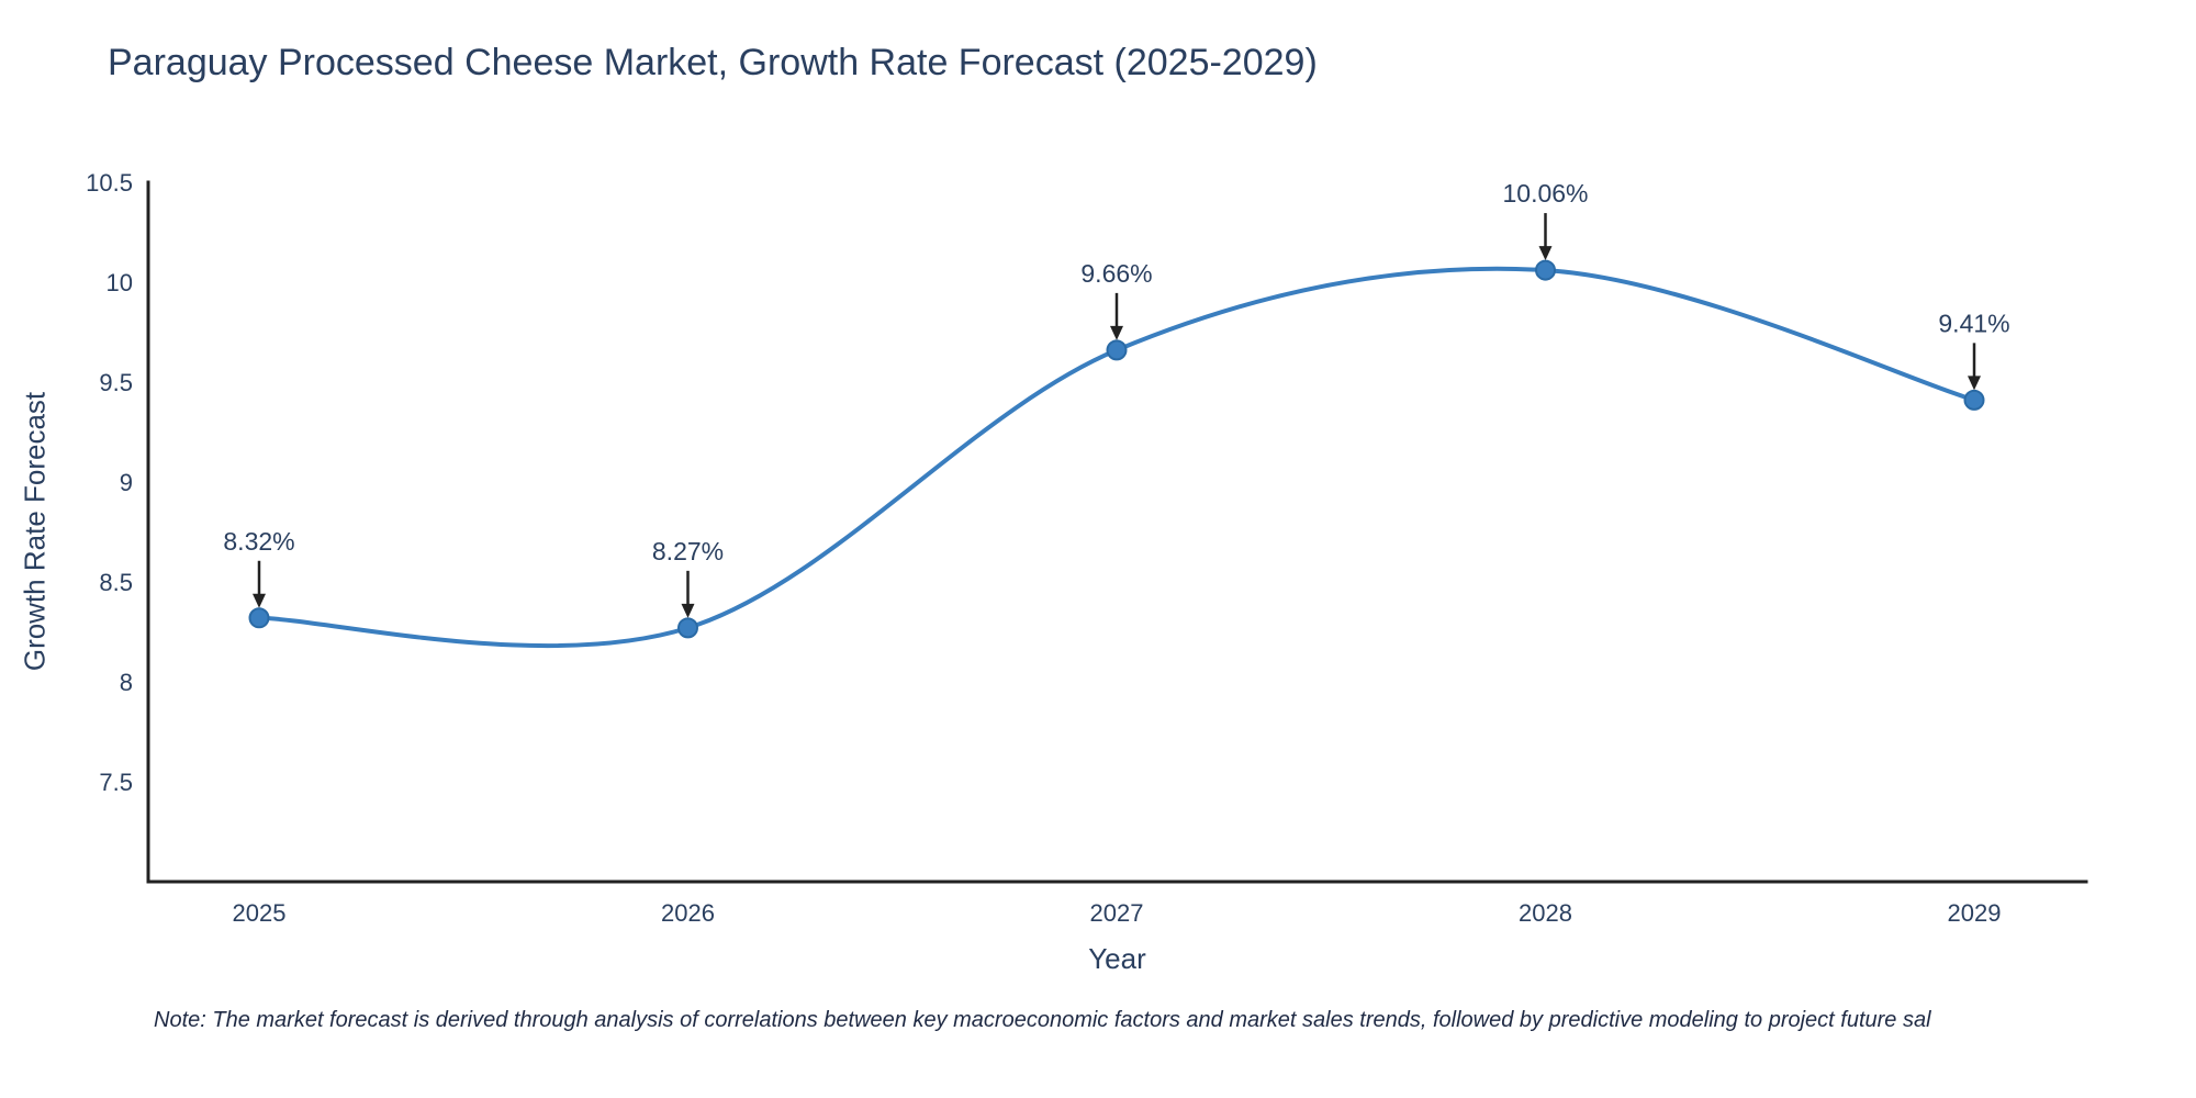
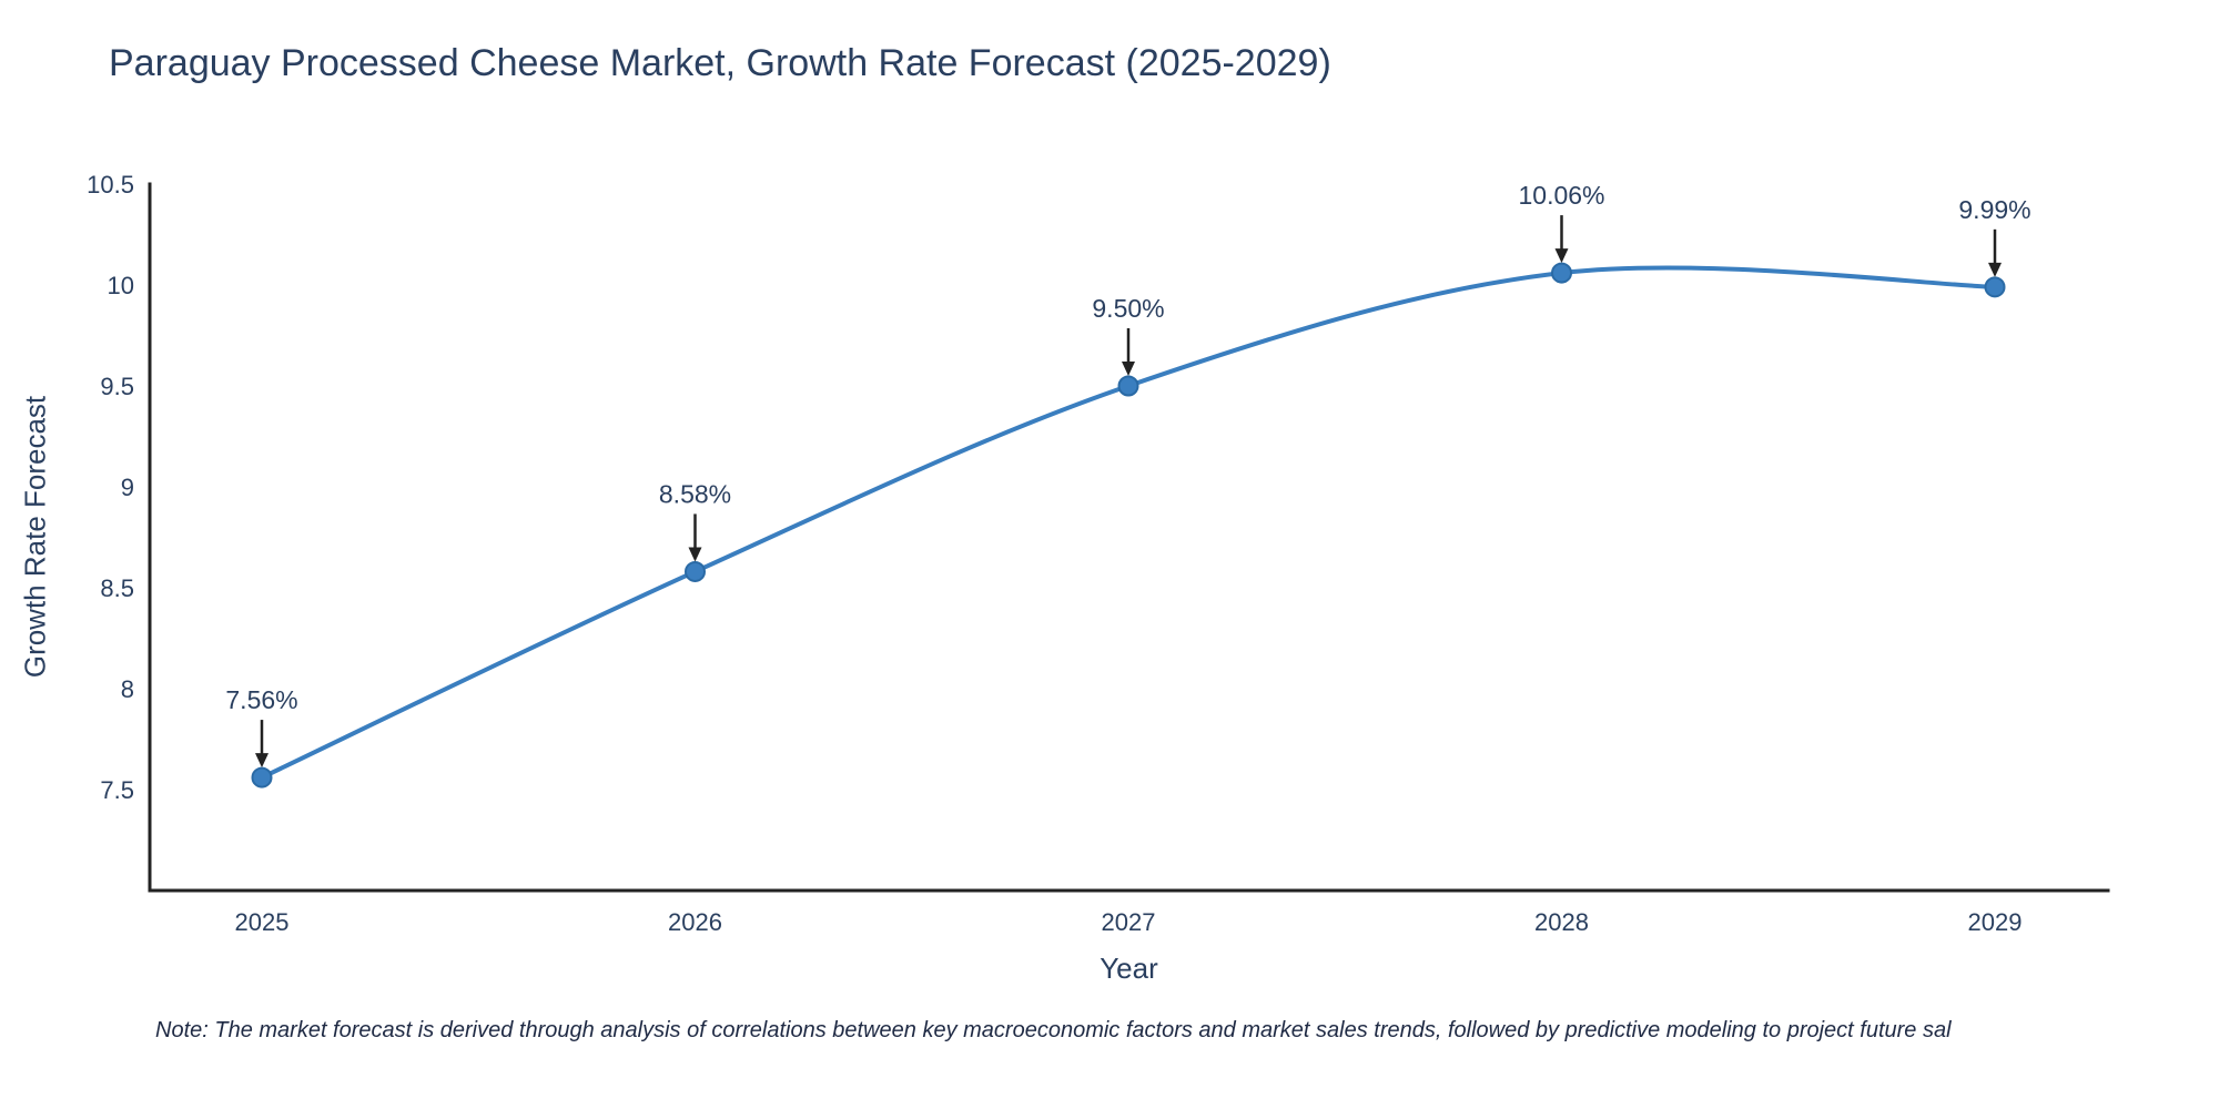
2025: 8.32% -> 7.56%
2026: 8.27% -> 8.58%
2027: 9.66% -> 9.50%
2029: 9.41% -> 9.99%
